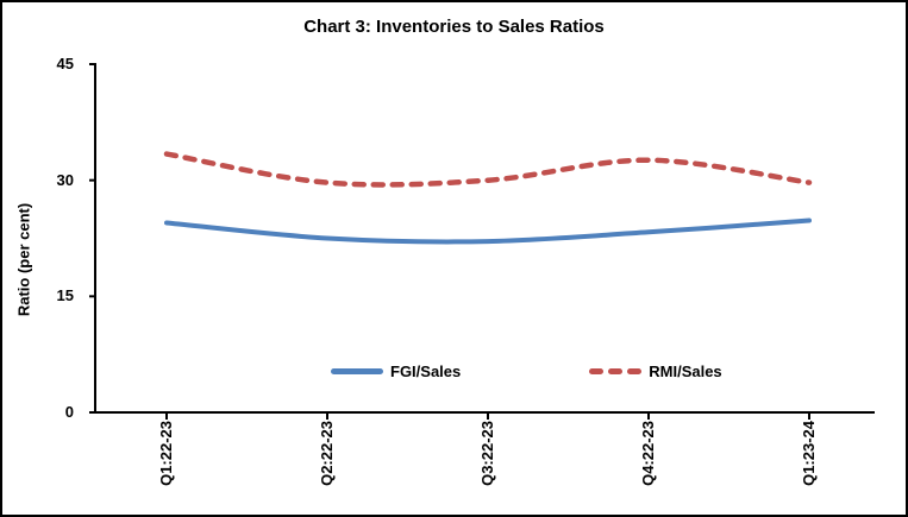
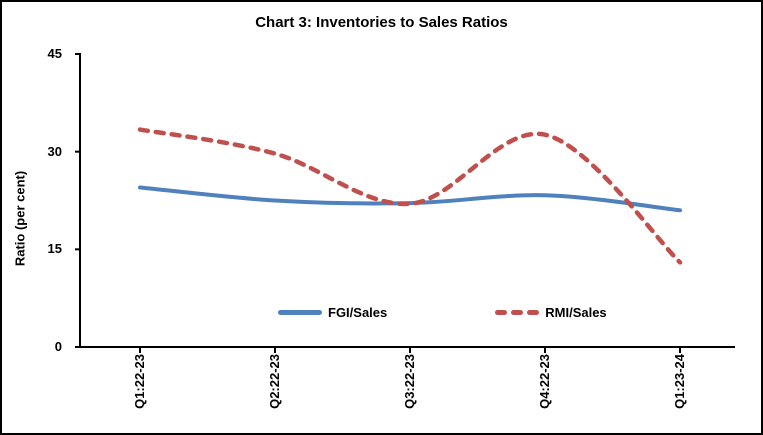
RMI/Sales/Q3:22-23: 30 -> 22
FGI/Sales/Q1:23-24: 25 -> 21
RMI/Sales/Q1:23-24: 30 -> 13
